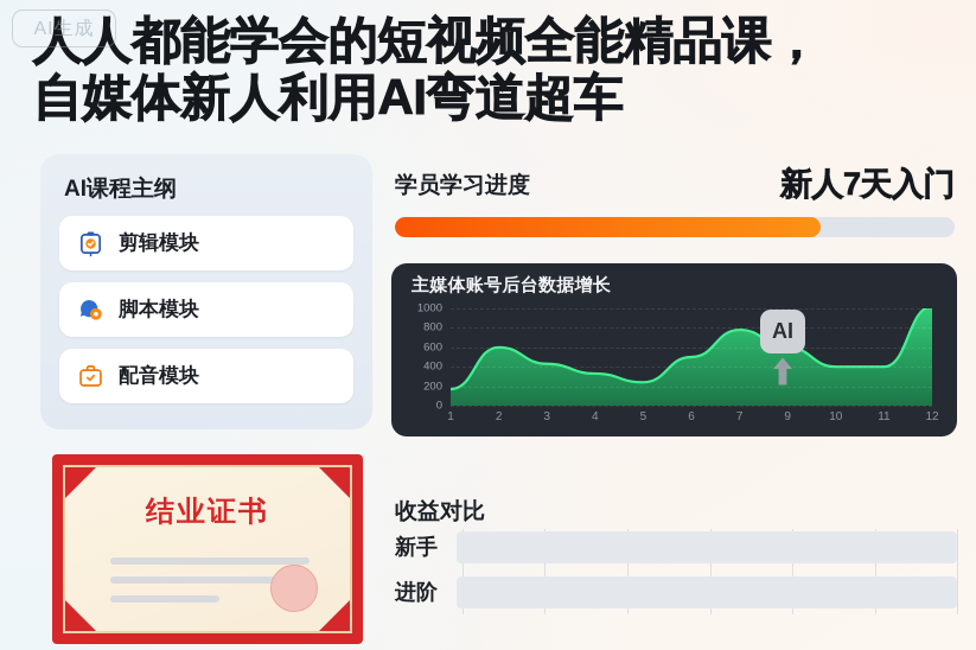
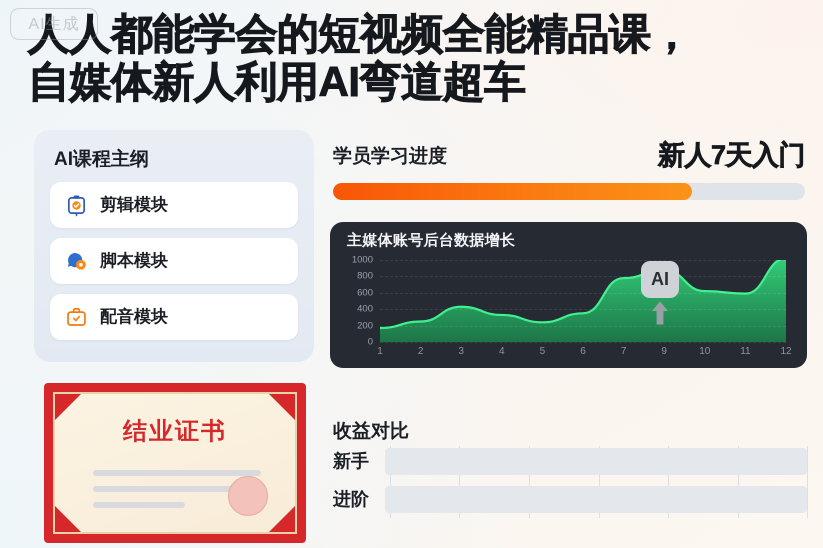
2: 600 -> 200
6: 500 -> 400
9: 600 -> 900
10: 400 -> 600
11: 400 -> 600
